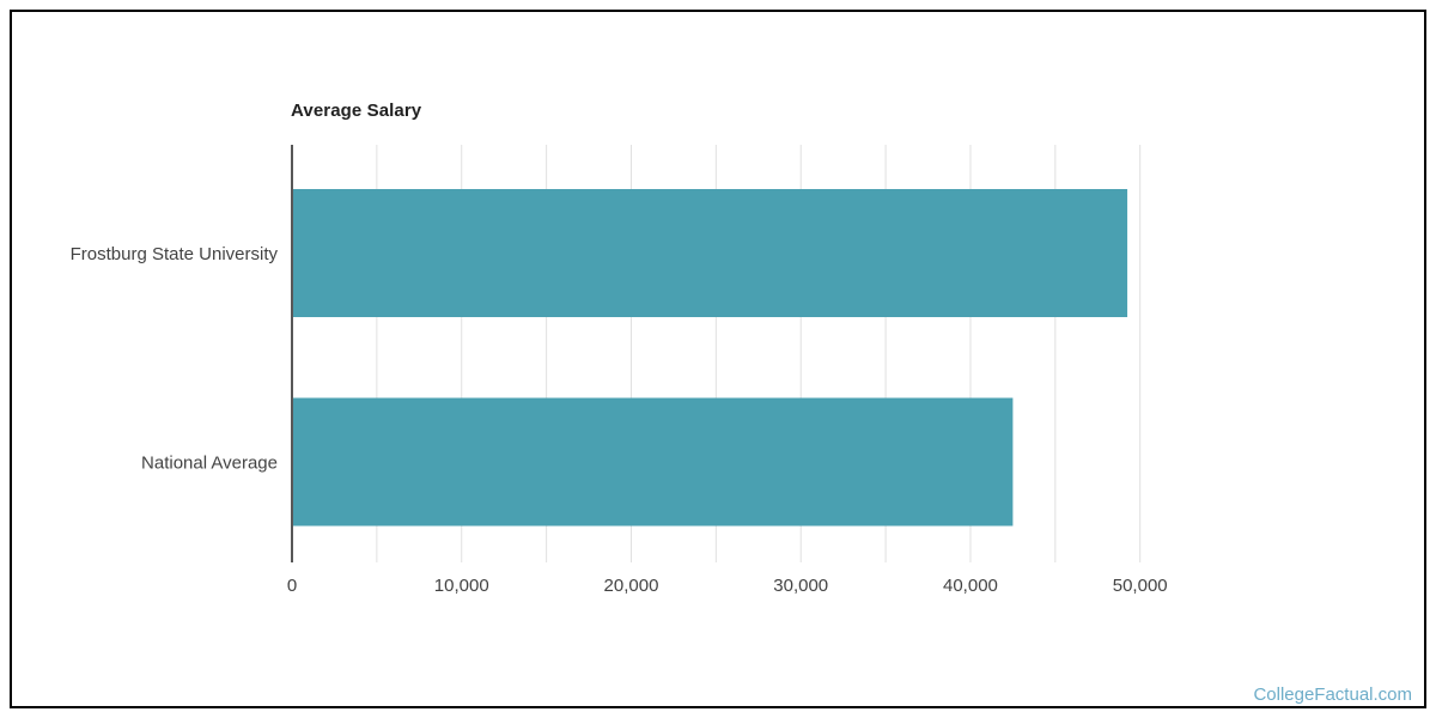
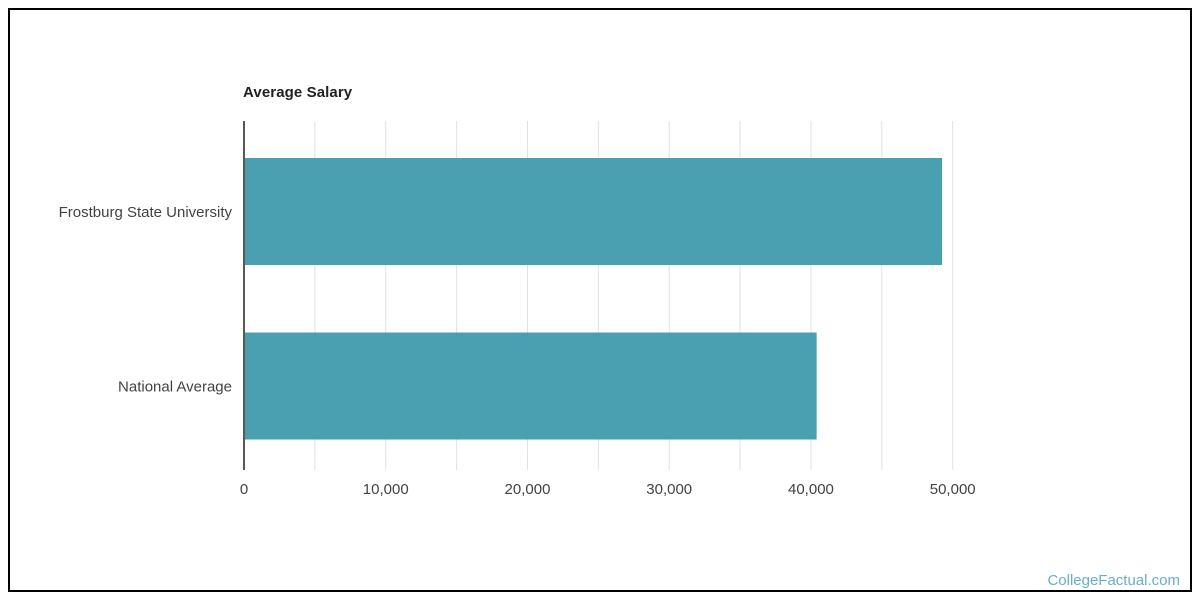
National Average: 42500 -> 40400
